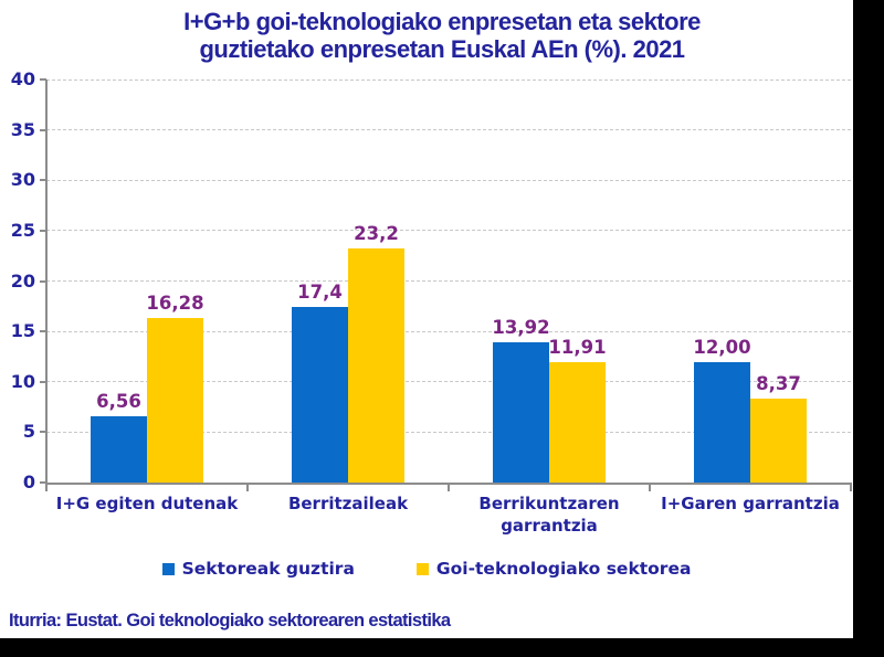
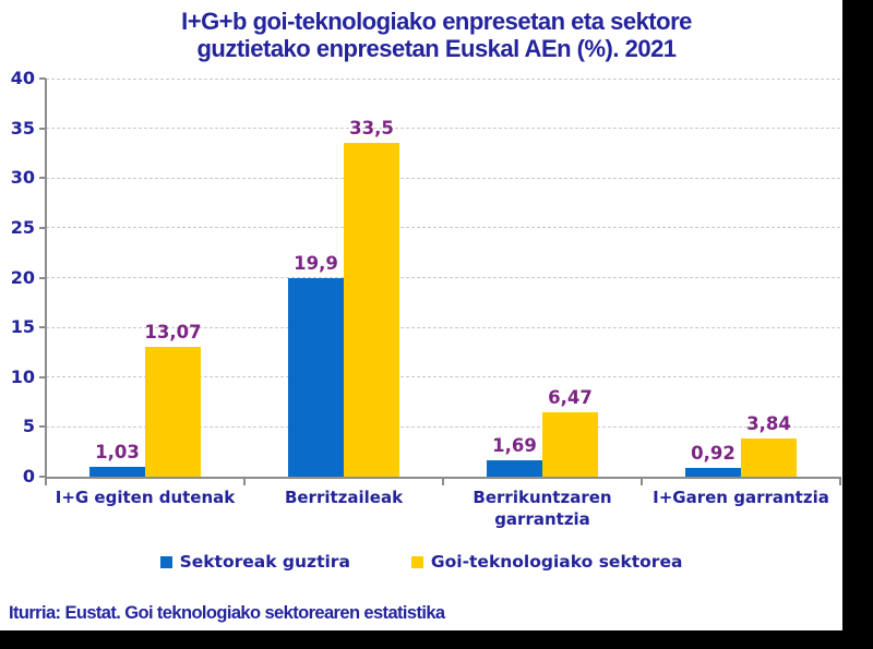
Sektoreak guztira/I+G egiten dutenak: 6,56 -> 1,03
Goi-teknologiako sektorea/I+G egiten dutenak: 16,28 -> 13,07
Sektoreak guztira/Berritzaileak: 17,4 -> 19,9
Goi-teknologiako sektorea/Berritzaileak: 23,2 -> 33,5
Sektoreak guztira/Berrikuntzaren garrantzia: 13,92 -> 1,69
Goi-teknologiako sektorea/Berrikuntzaren garrantzia: 11,91 -> 6,47
Sektoreak guztira/I+Garen garrantzia: 12,00 -> 0,92
Goi-teknologiako sektorea/I+Garen garrantzia: 8,37 -> 3,84
